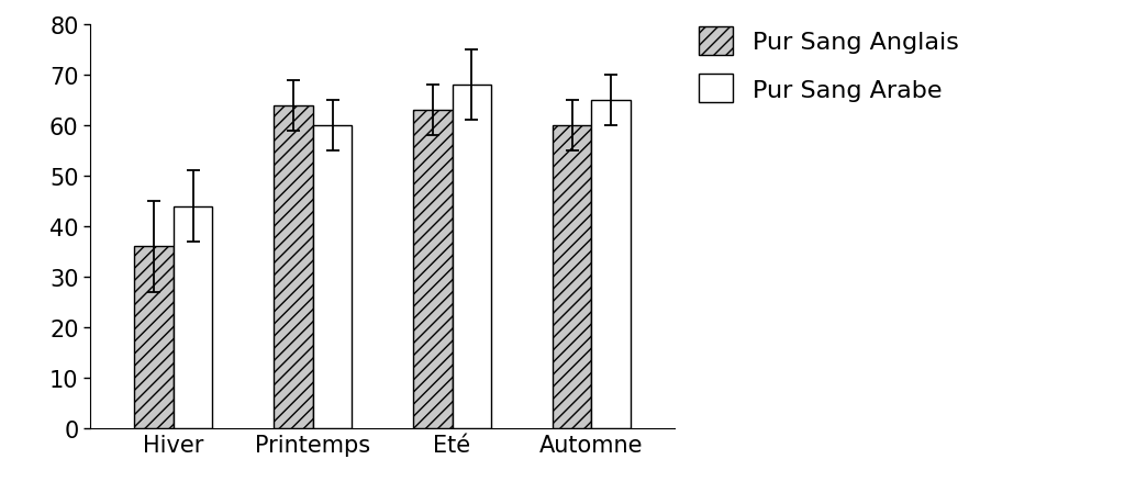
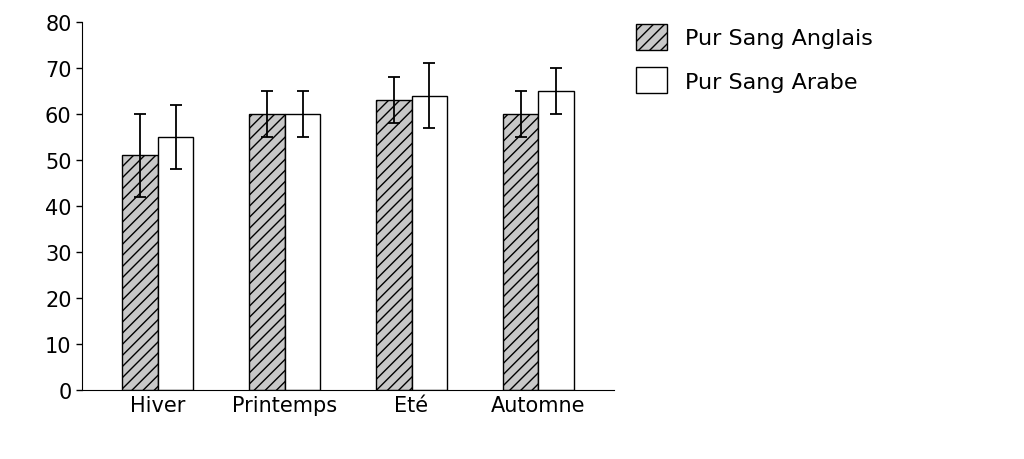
Pur Sang Anglais/Hiver: 36 -> 51
Pur Sang Arabe/Hiver: 44 -> 55
Pur Sang Anglais/Printemps: 64 -> 60
Pur Sang Arabe/Eté: 68 -> 64
